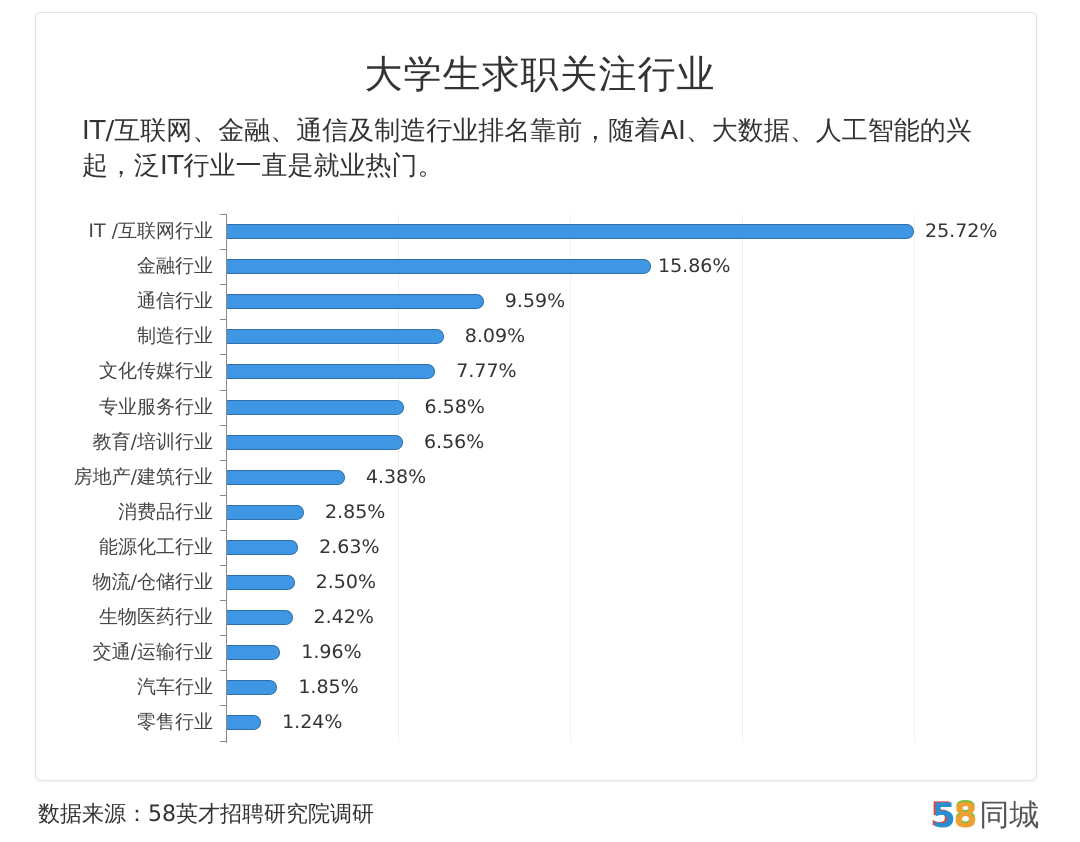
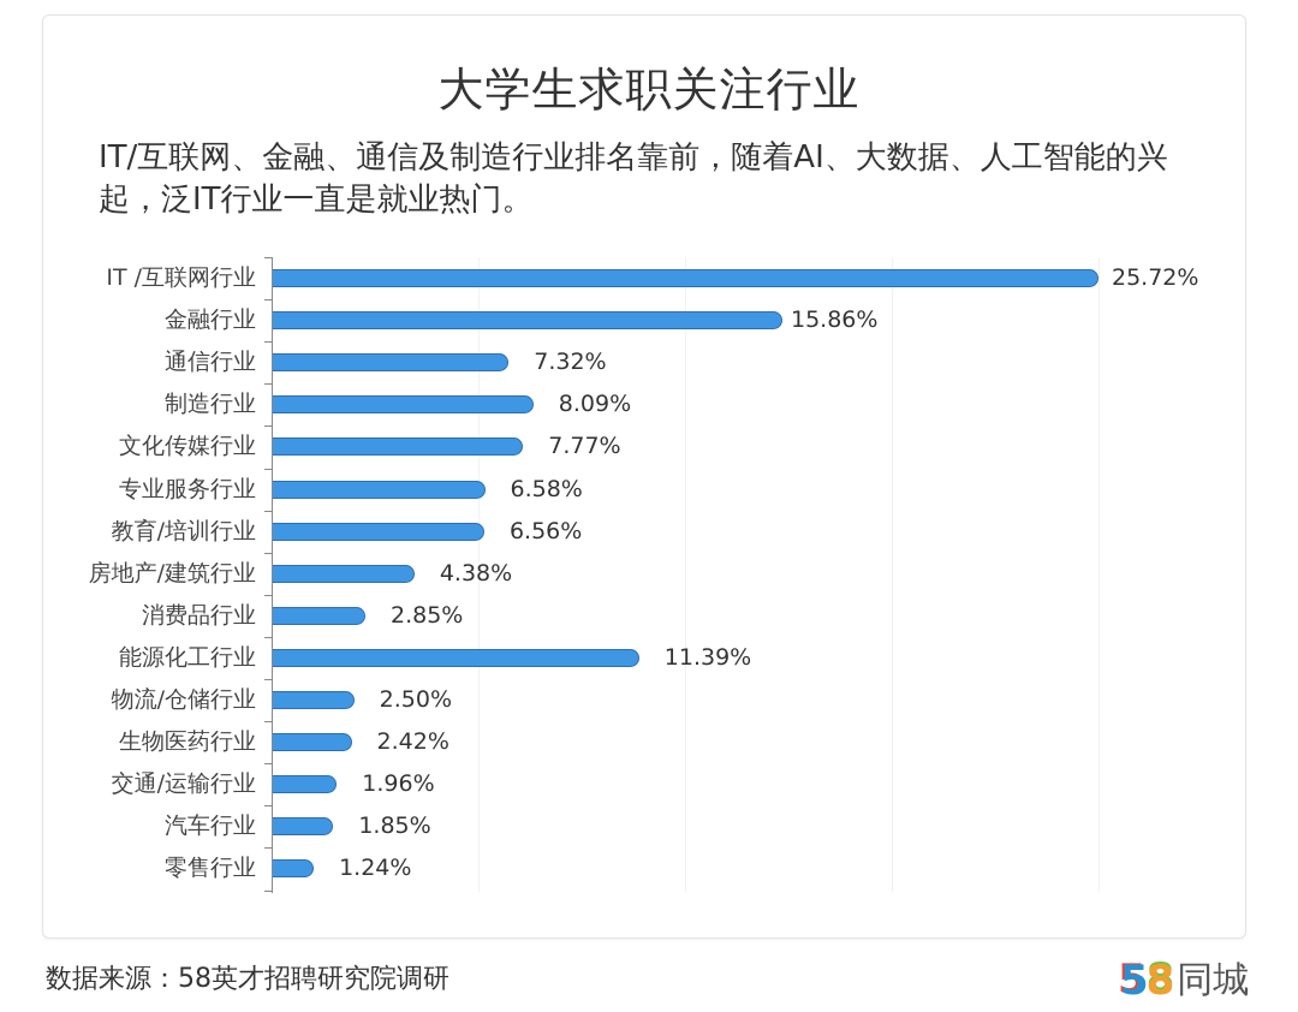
通信行业: 9.59% -> 7.32%
能源化工行业: 2.63% -> 11.39%
